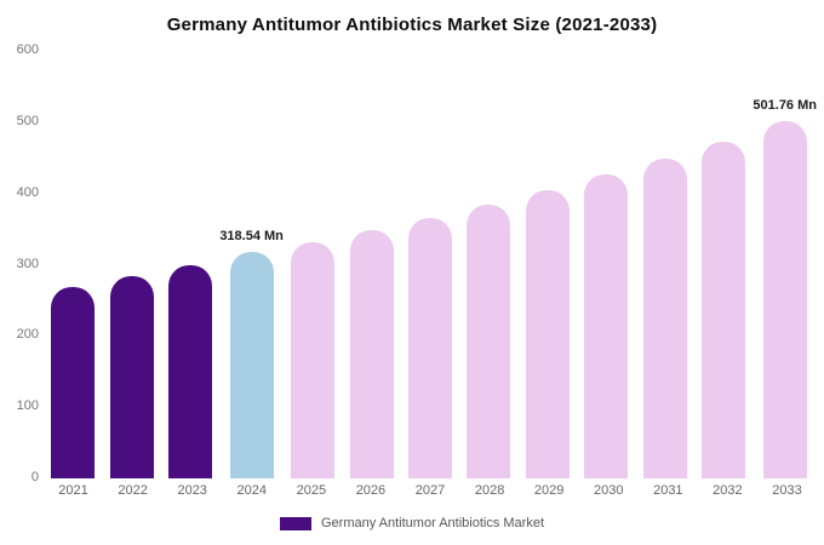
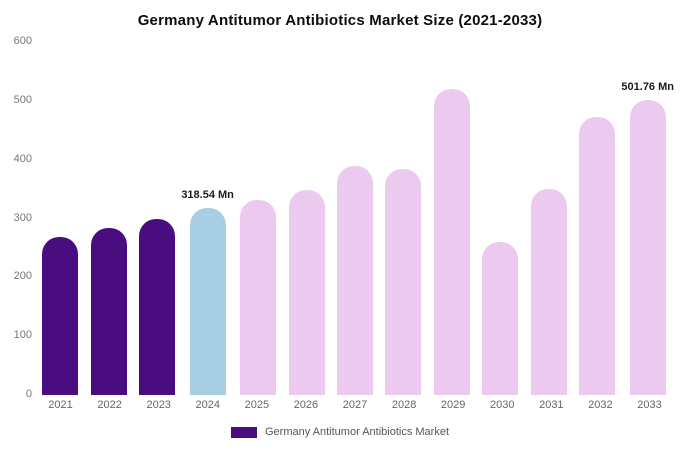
2027: 370 -> 390
2029: 400 -> 520
2030: 430 -> 260
2031: 450 -> 350
